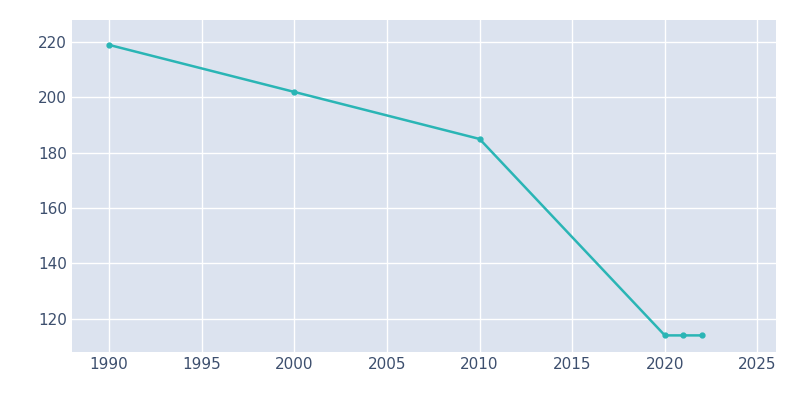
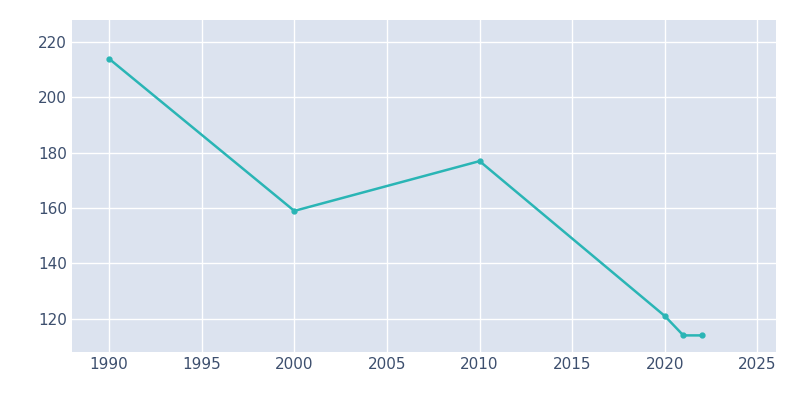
1990: 219 -> 214
2000: 202 -> 159
2010: 185 -> 177
2020: 114 -> 121
